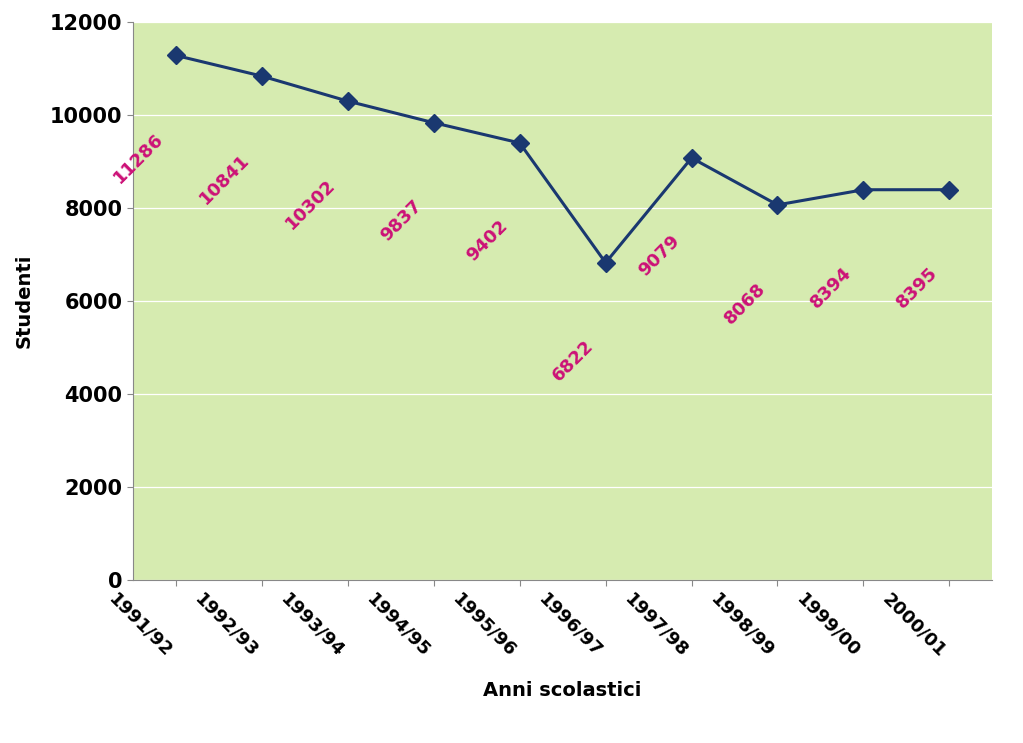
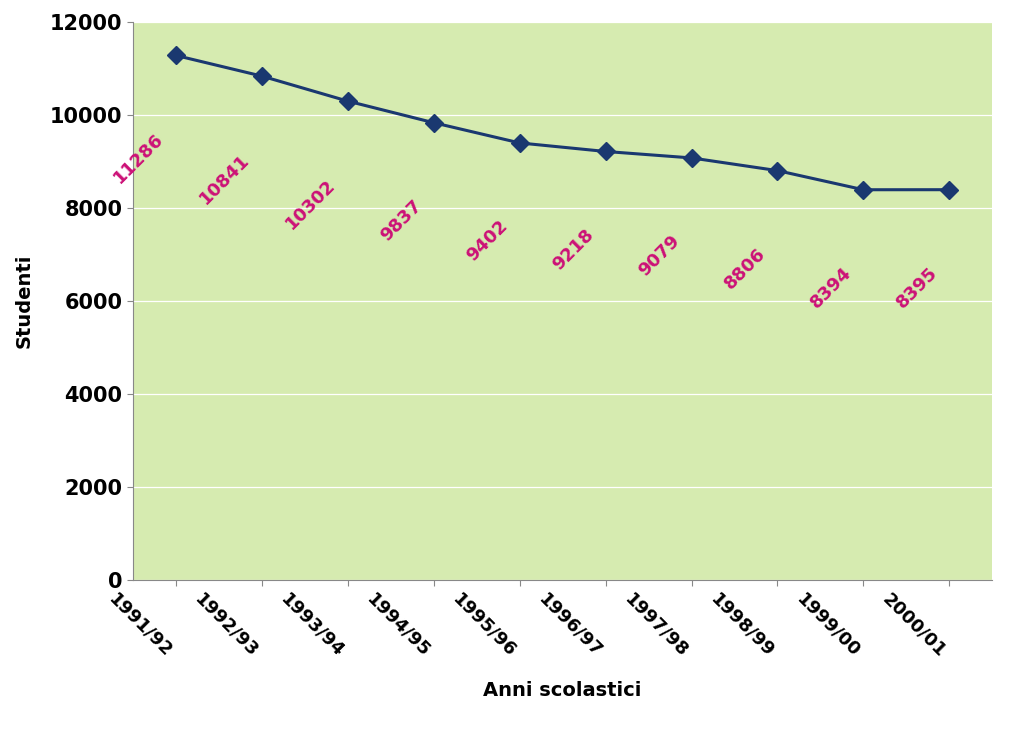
1996/97: 6822 -> 9218
1998/99: 8068 -> 8806
